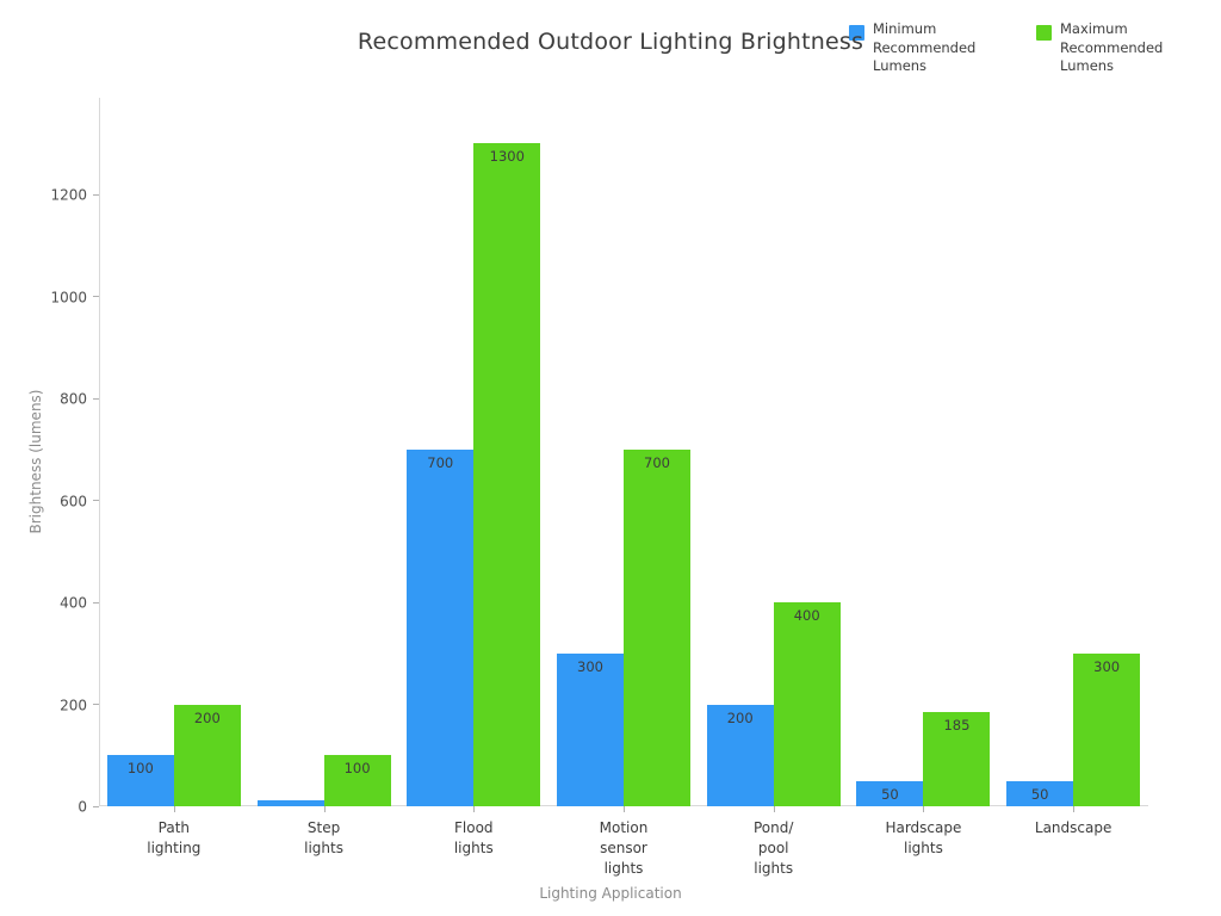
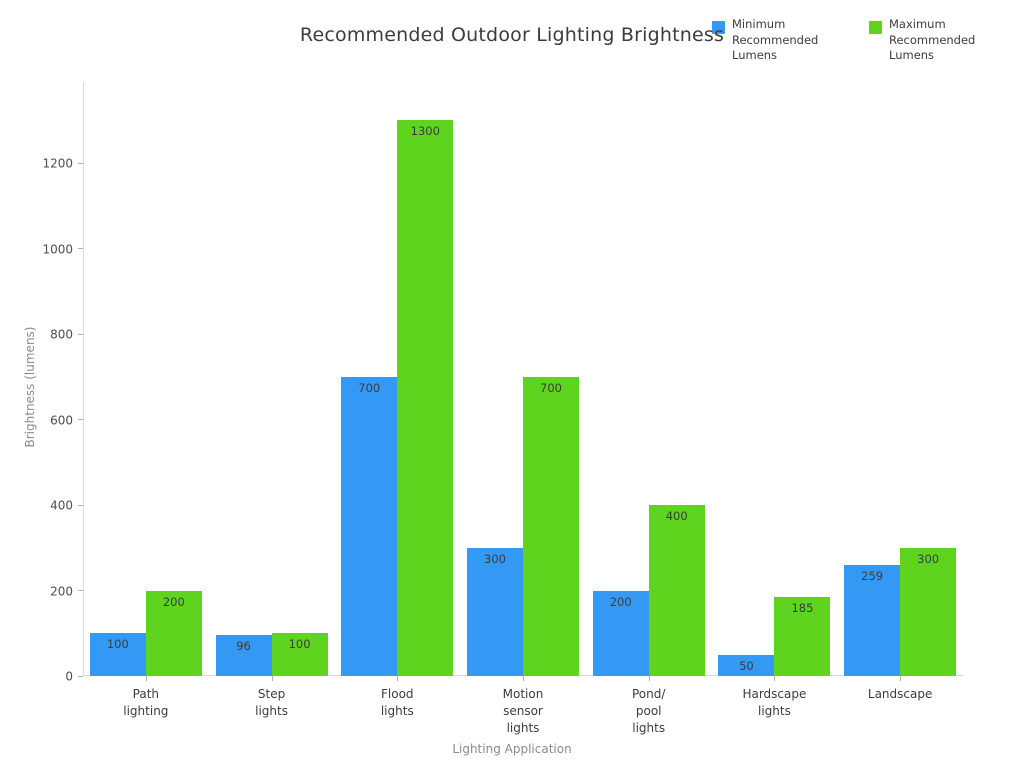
Minimum Recommended Lumens/Step lights: 12 -> 96
Minimum Recommended Lumens/Landscape: 50 -> 259
